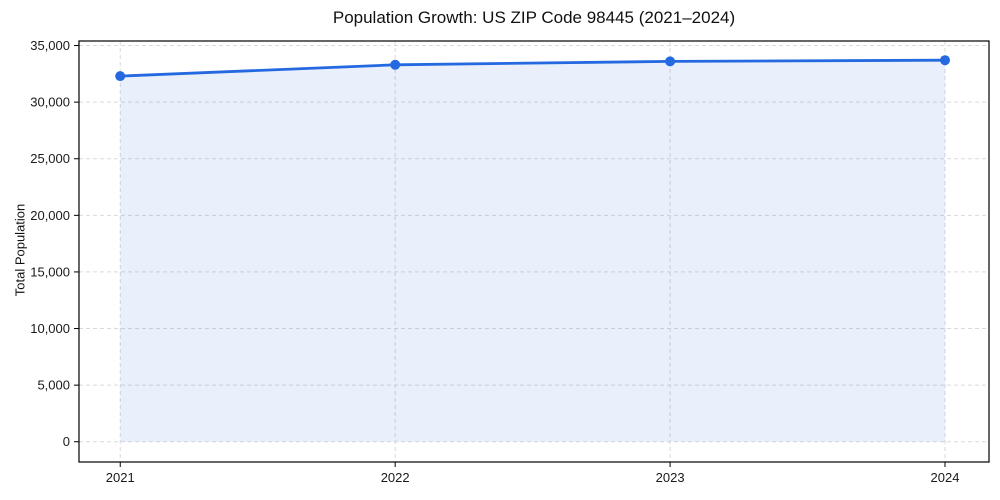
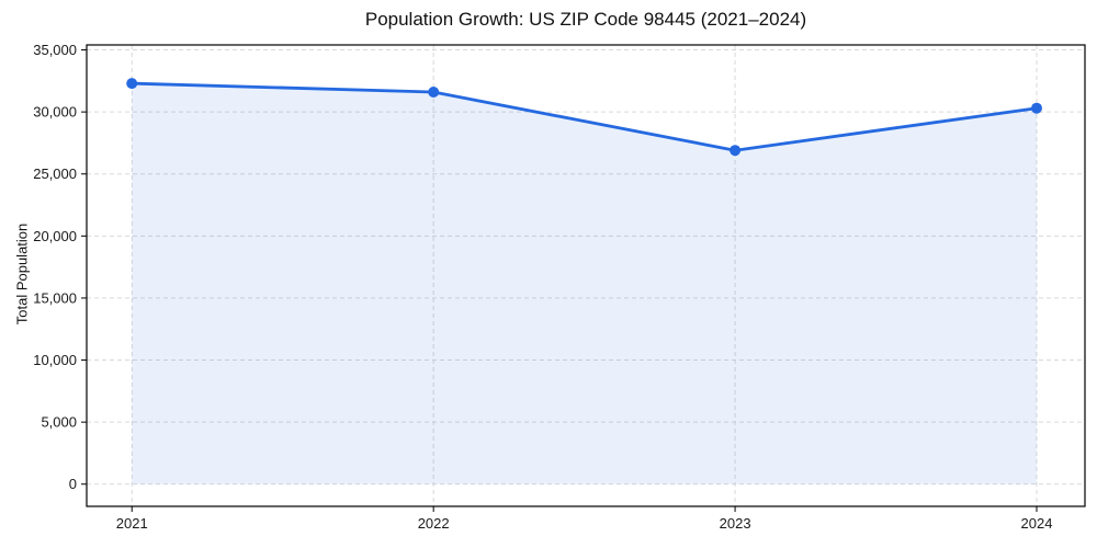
2022: 33300 -> 31600
2023: 33600 -> 26900
2024: 33700 -> 30300
